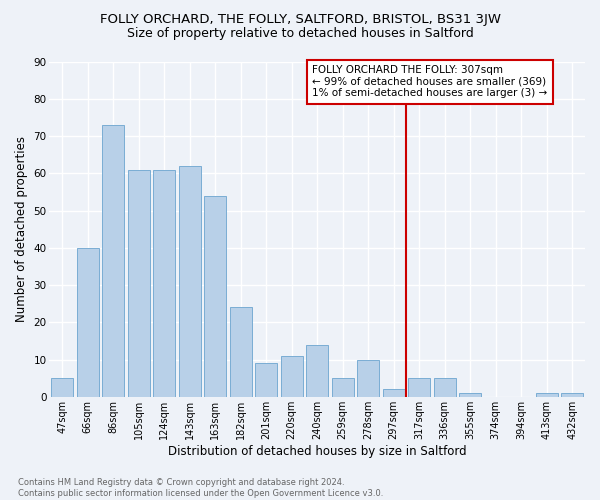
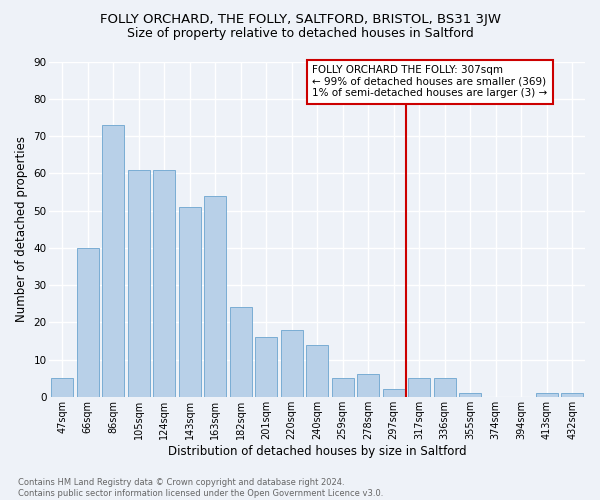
143sqm: 62 -> 51
201sqm: 9 -> 16
220sqm: 11 -> 18
278sqm: 10 -> 6
